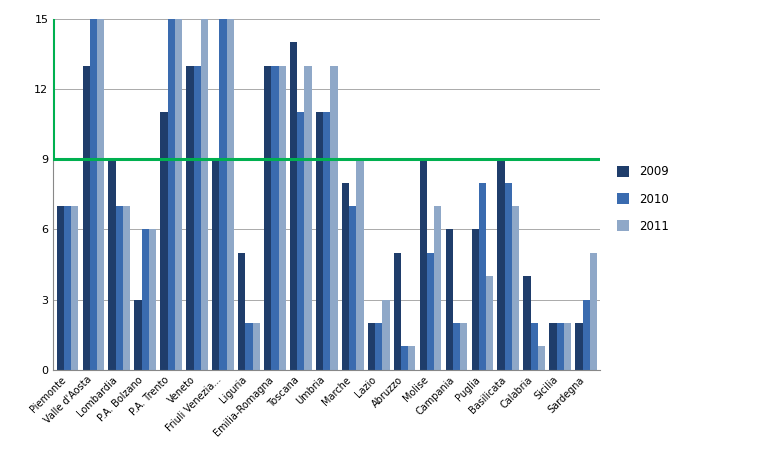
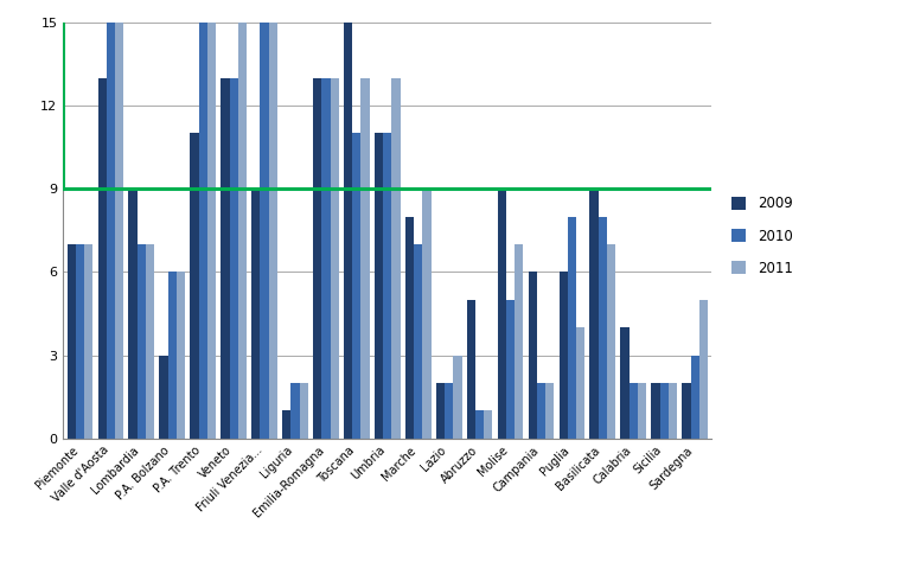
2009/Liguria: 5 -> 1
2009/Toscana: 14 -> 15
2011/Calabria: 1 -> 2
